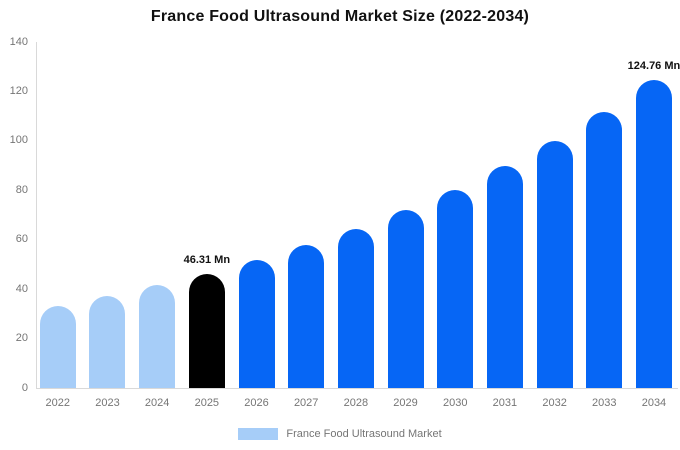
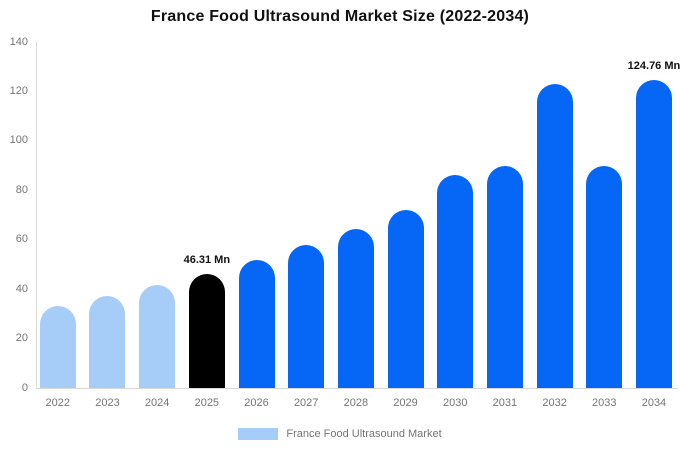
2030: 80 -> 86
2032: 100 -> 123
2033: 112 -> 90
